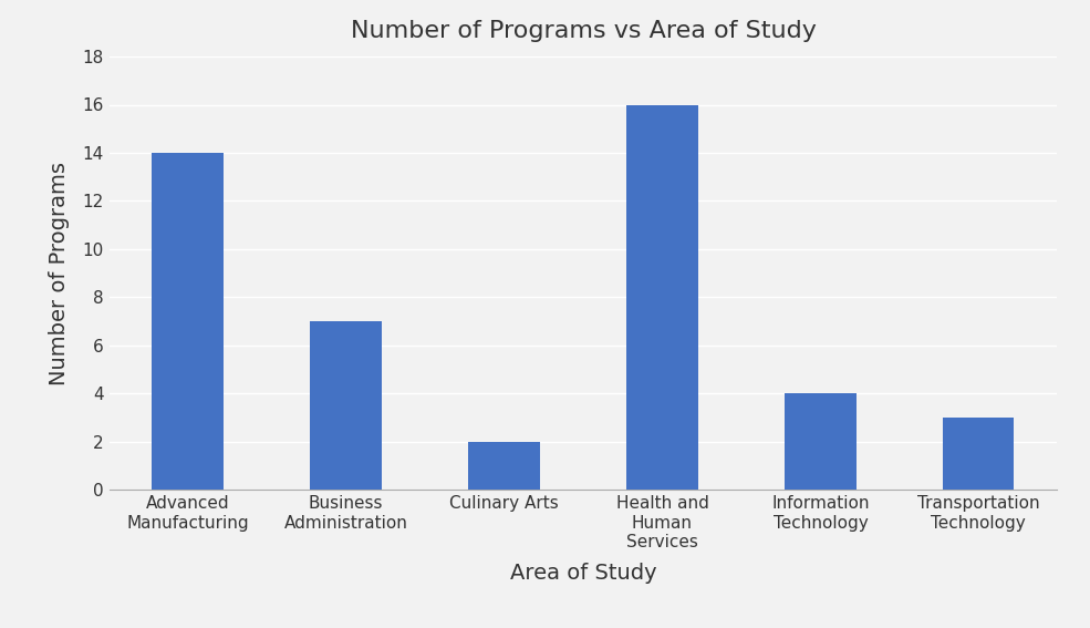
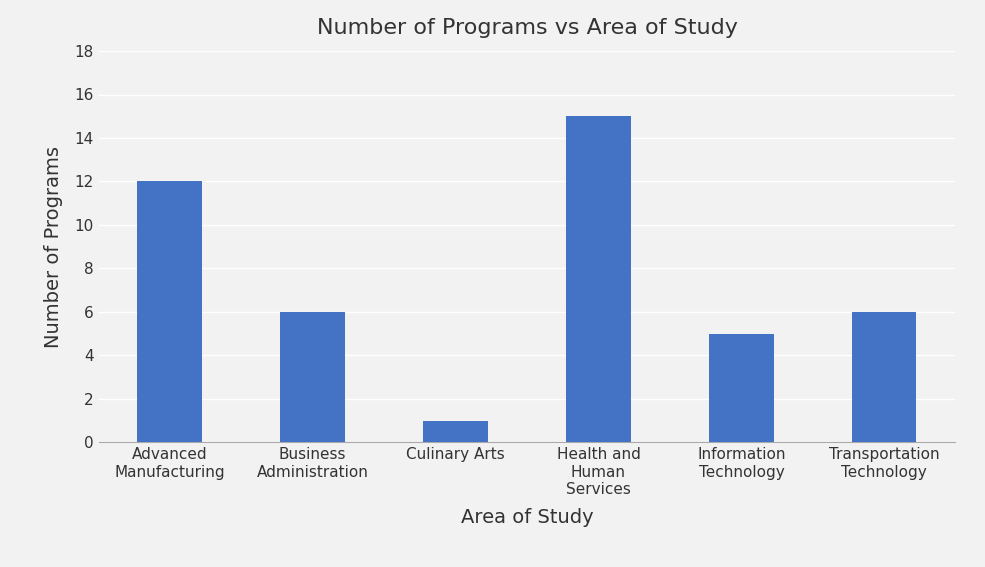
Advanced Manufacturing: 14 -> 12
Business Administration: 7 -> 6
Culinary Arts: 2 -> 1
Health and Human Services: 16 -> 15
Information Technology: 4 -> 5
Transportation Technology: 3 -> 6
